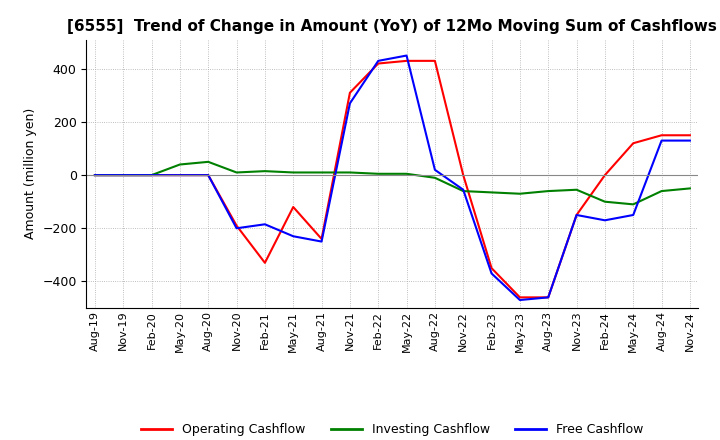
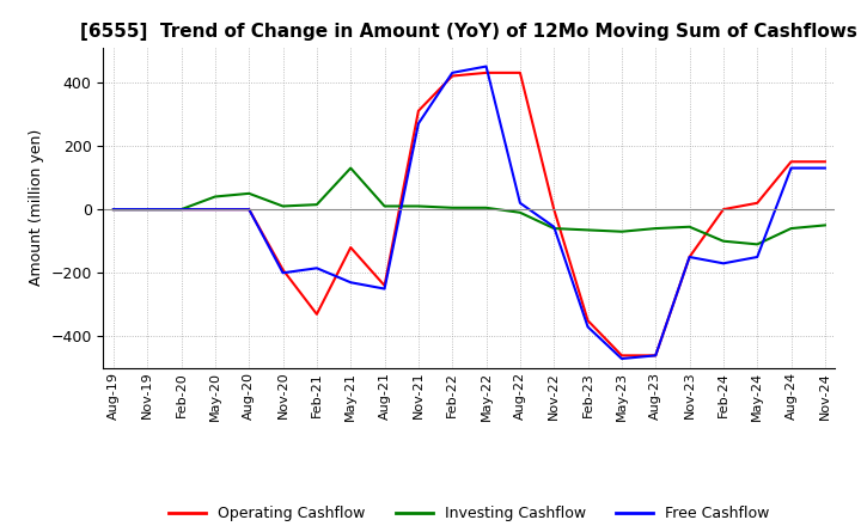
Investing Cashflow/May-21: 10 -> 130
Operating Cashflow/May-24: 120 -> 20
